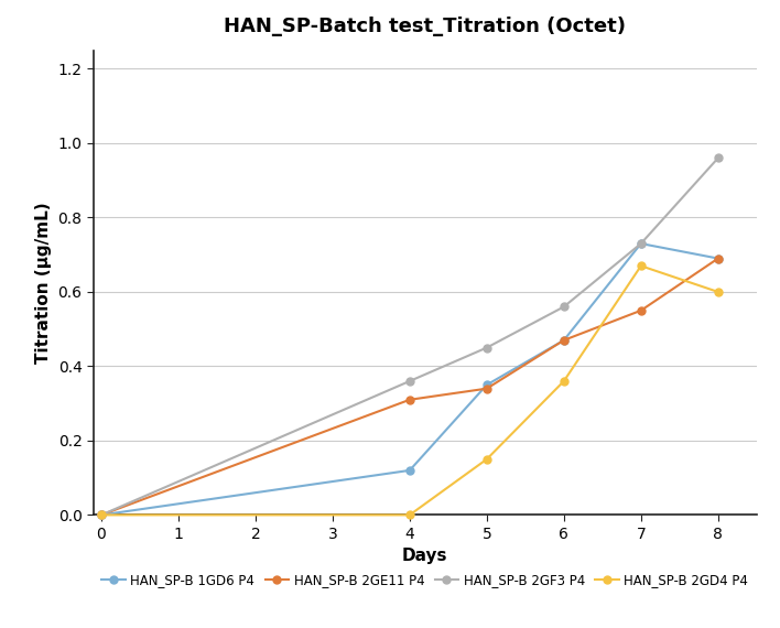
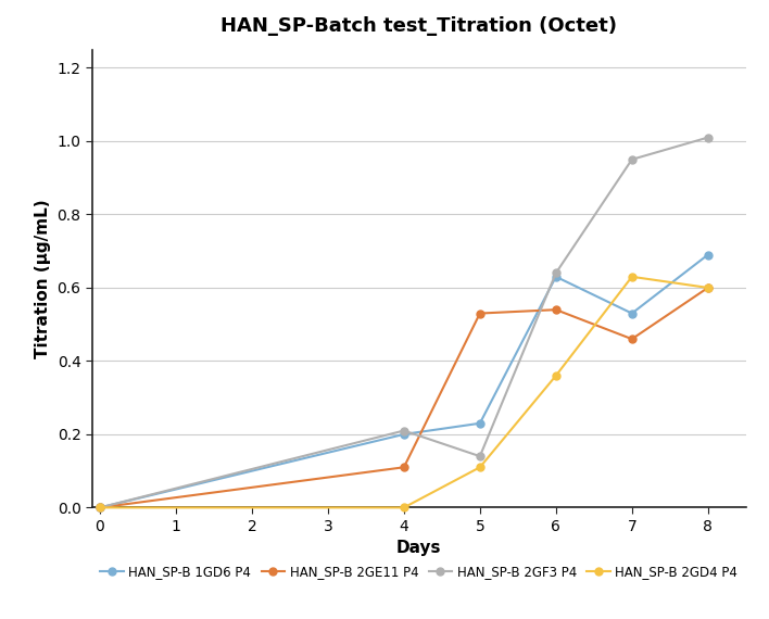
HAN_SP-B 1GD6 P4/4: 0.12 -> 0.20
HAN_SP-B 2GE11 P4/4: 0.31 -> 0.11
HAN_SP-B 2GF3 P4/4: 0.36 -> 0.21
HAN_SP-B 1GD6 P4/5: 0.35 -> 0.23
HAN_SP-B 2GE11 P4/5: 0.34 -> 0.53
HAN_SP-B 2GF3 P4/5: 0.45 -> 0.14
HAN_SP-B 2GD4 P4/5: 0.15 -> 0.11
HAN_SP-B 1GD6 P4/6: 0.47 -> 0.63
HAN_SP-B 2GE11 P4/6: 0.47 -> 0.54
HAN_SP-B 2GF3 P4/6: 0.56 -> 0.64
HAN_SP-B 1GD6 P4/7: 0.73 -> 0.53
HAN_SP-B 2GE11 P4/7: 0.55 -> 0.46
HAN_SP-B 2GF3 P4/7: 0.73 -> 0.95
HAN_SP-B 2GD4 P4/7: 0.67 -> 0.63
HAN_SP-B 2GE11 P4/8: 0.69 -> 0.60
HAN_SP-B 2GF3 P4/8: 0.96 -> 1.01
